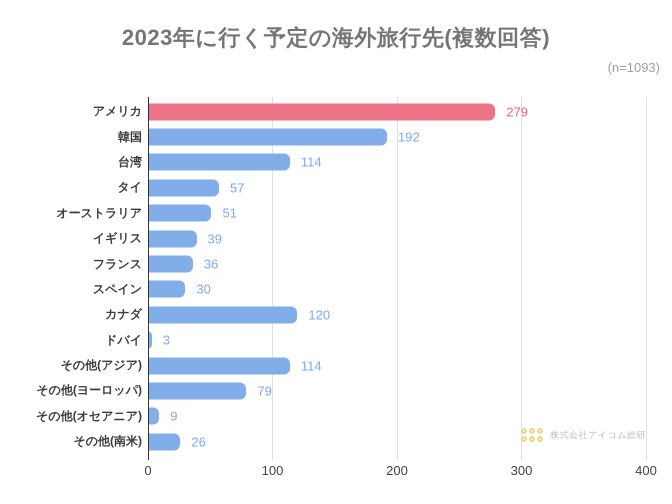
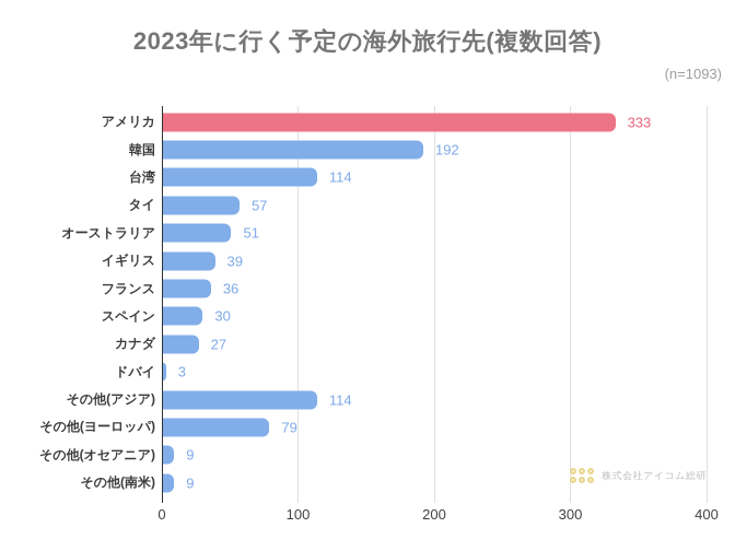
アメリカ: 279 -> 333
カナダ: 120 -> 27
その他(南米): 26 -> 9
